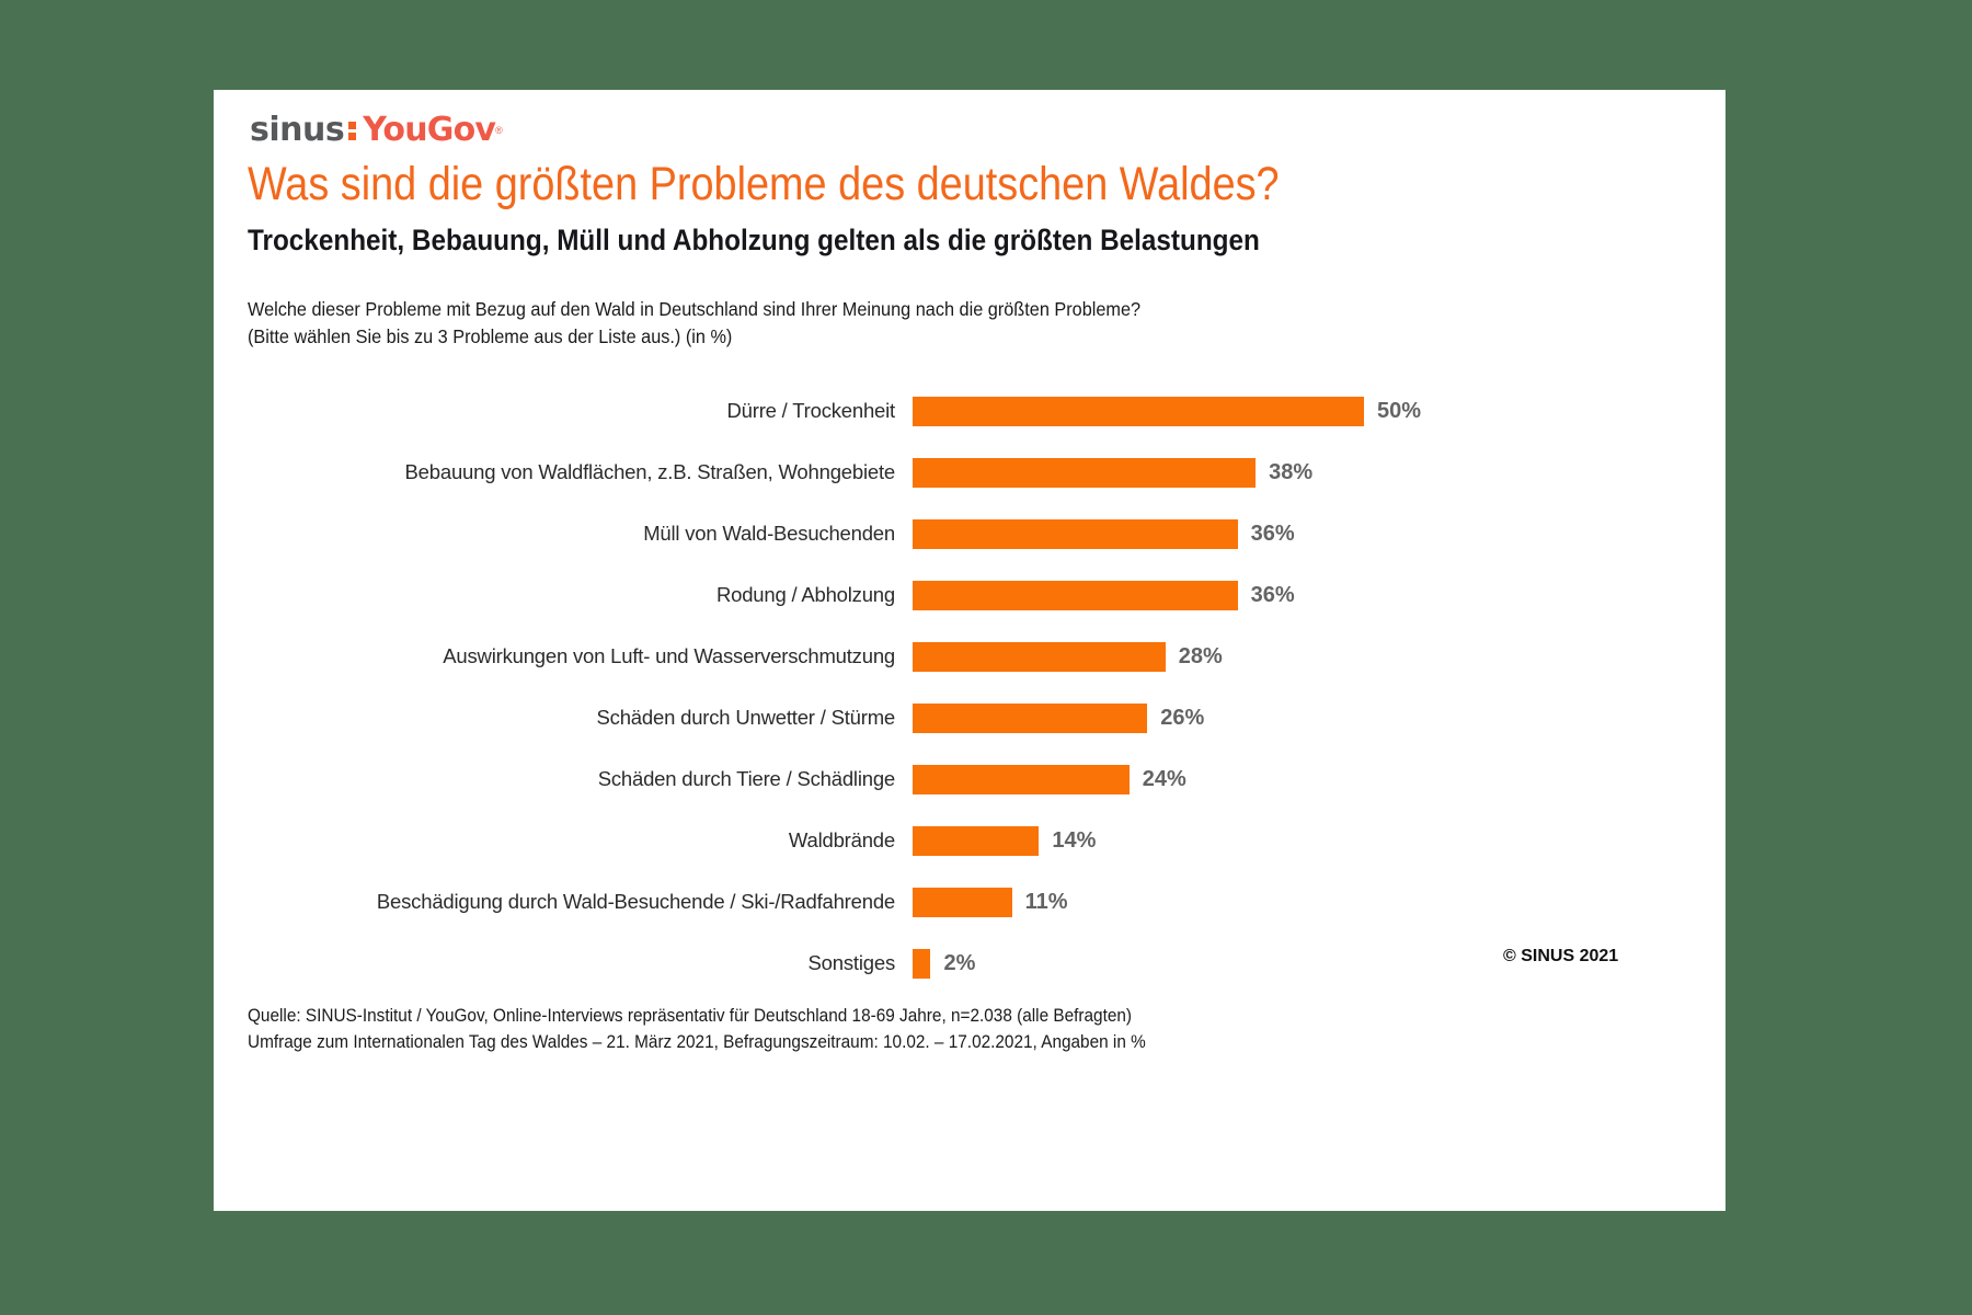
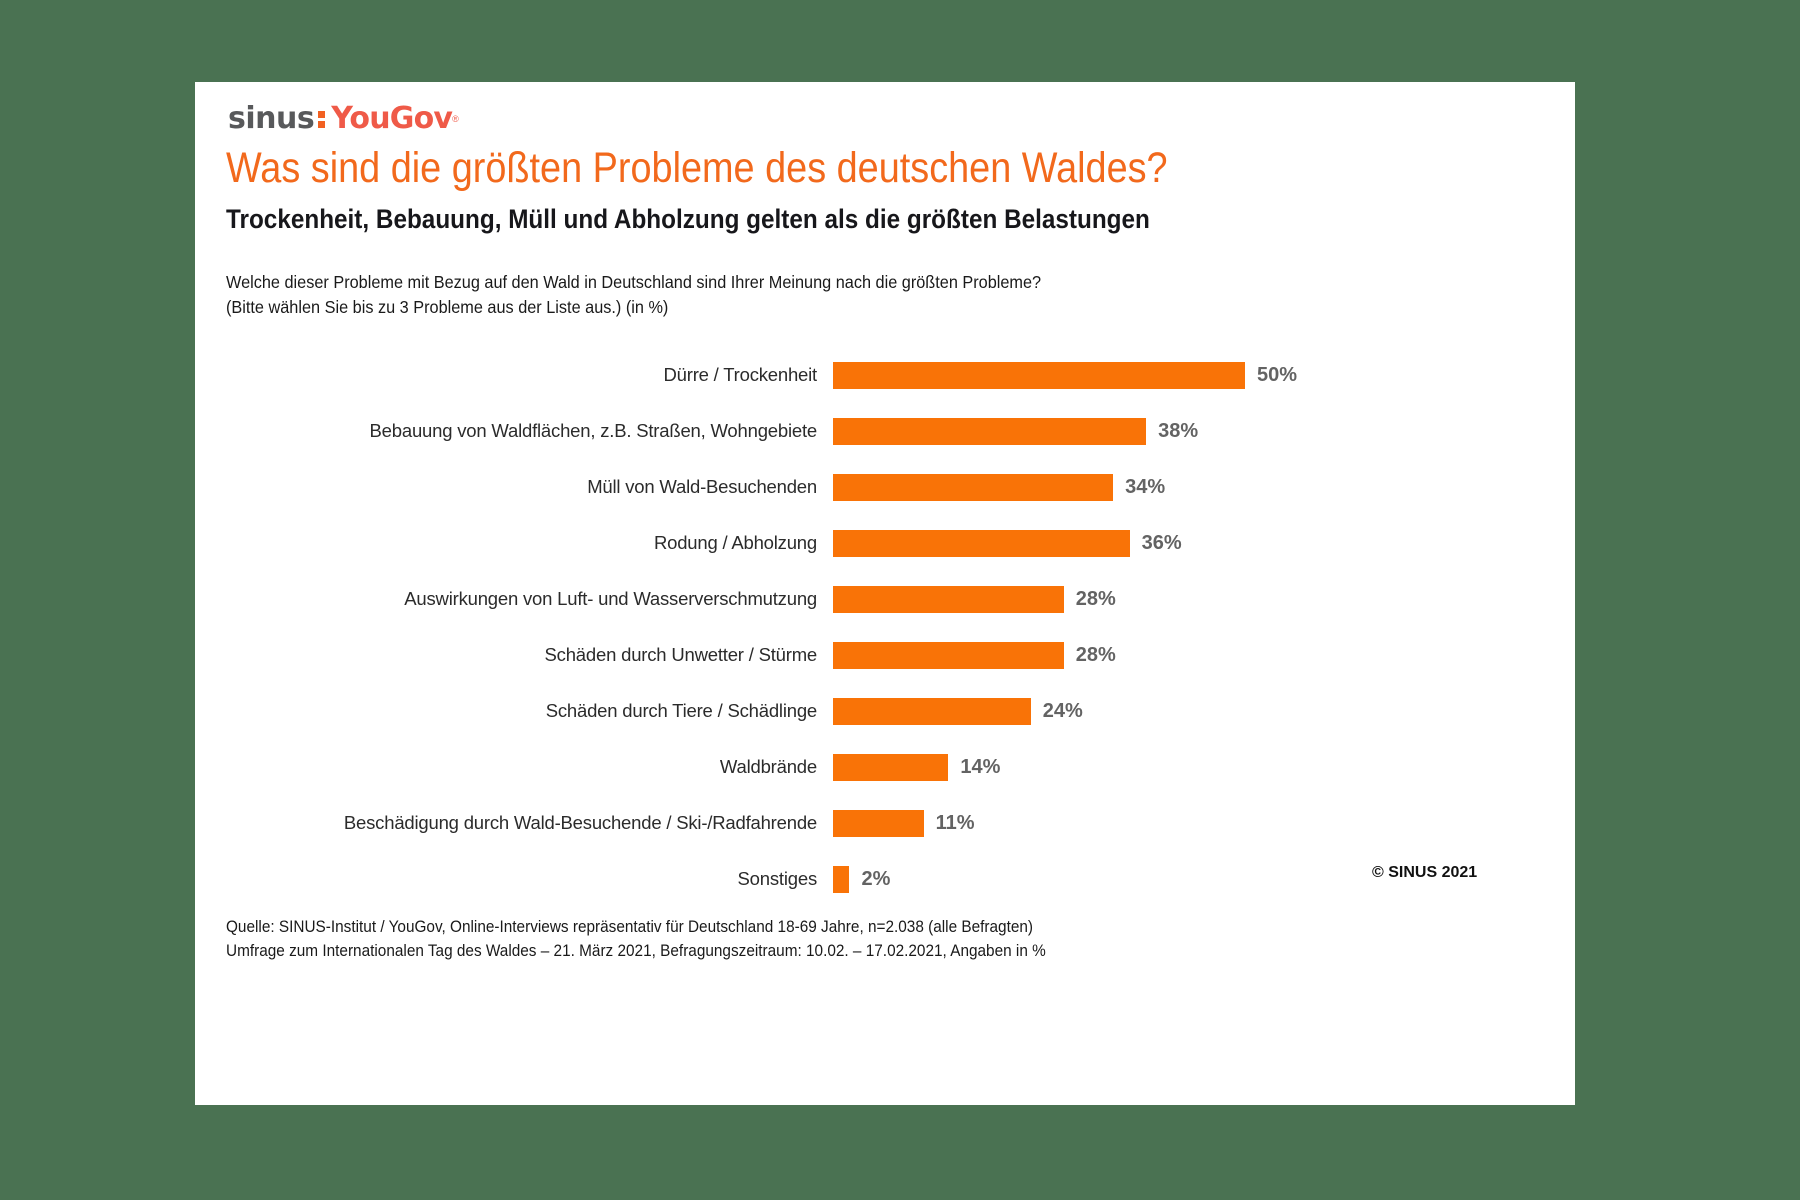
Müll von Wald-Besuchenden: 36% -> 34%
Schäden durch Unwetter / Stürme: 26% -> 28%
